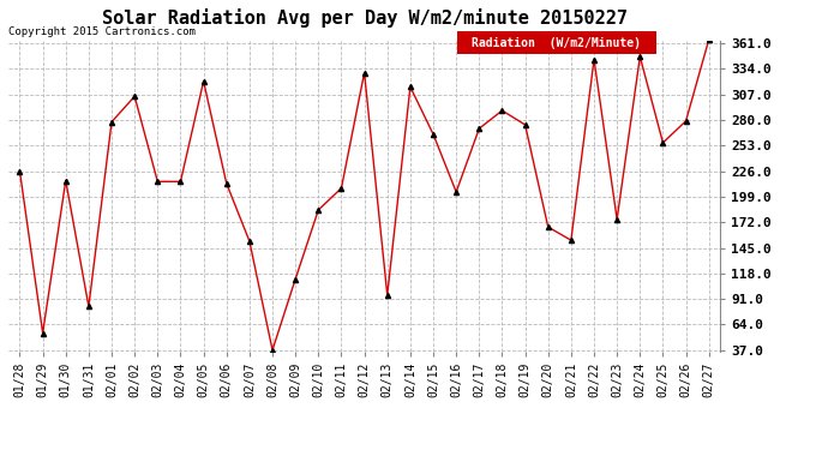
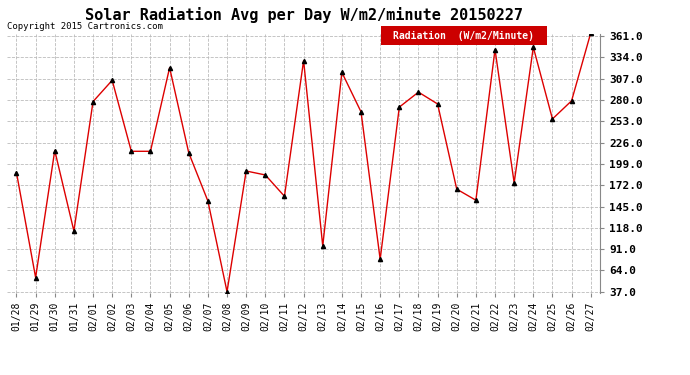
01/28: 226 -> 188
01/31: 83 -> 114
02/09: 112 -> 190
02/11: 208 -> 158
02/16: 204 -> 78
